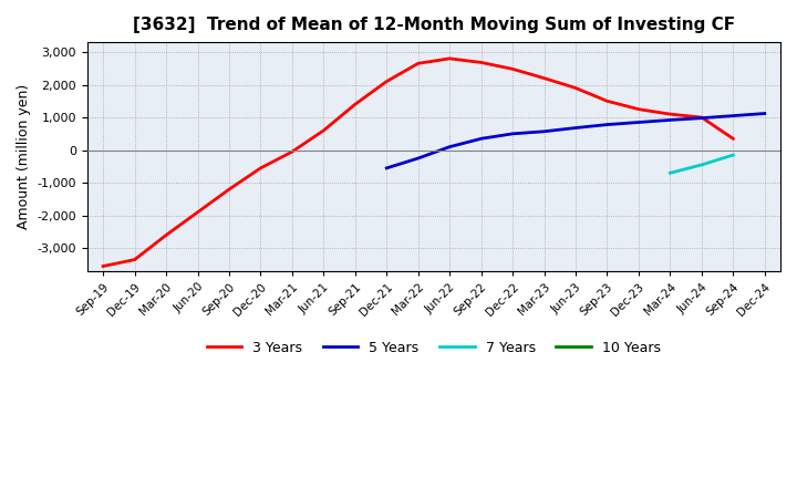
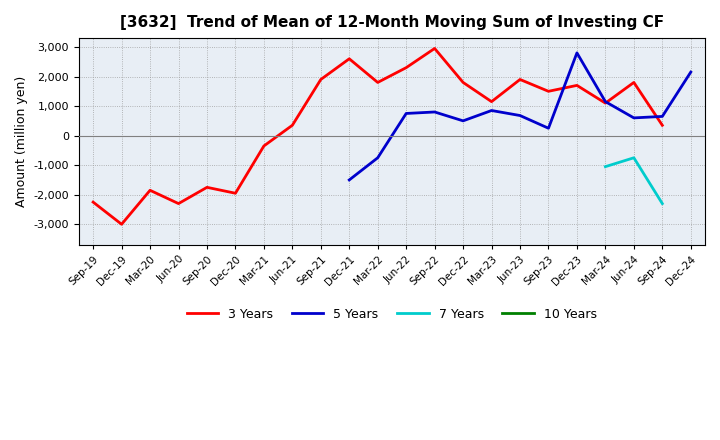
3 Years/Sep-19: -3,550 -> -2,250
3 Years/Dec-19: -3,350 -> -3,000
3 Years/Mar-20: -2,600 -> -1,850
3 Years/Jun-20: -1,900 -> -2,300
3 Years/Sep-20: -1,200 -> -1,750
3 Years/Dec-20: -550 -> -1,950
3 Years/Mar-21: -50 -> -350
3 Years/Jun-21: 600 -> 350
3 Years/Sep-21: 1,400 -> 1,900
3 Years/Dec-21: 2,100 -> 2,600
5 Years/Dec-21: -550 -> -1,500
3 Years/Mar-22: 2,650 -> 1,800
5 Years/Mar-22: -250 -> -750
3 Years/Jun-22: 2,800 -> 2,300
5 Years/Jun-22: 100 -> 750
3 Years/Sep-22: 2,680 -> 2,950
5 Years/Sep-22: 350 -> 800
3 Years/Dec-22: 2,480 -> 1,800
3 Years/Mar-23: 2,200 -> 1,150
5 Years/Mar-23: 570 -> 850
5 Years/Sep-23: 780 -> 250
3 Years/Dec-23: 1,250 -> 1,700
5 Years/Dec-23: 850 -> 2,800
5 Years/Mar-24: 920 -> 1,150
7 Years/Mar-24: -700 -> -1,050
3 Years/Jun-24: 1,000 -> 1,800
5 Years/Jun-24: 980 -> 600
7 Years/Jun-24: -450 -> -750
5 Years/Sep-24: 1,050 -> 650
7 Years/Sep-24: -150 -> -2,300
5 Years/Dec-24: 1,120 -> 2,150
